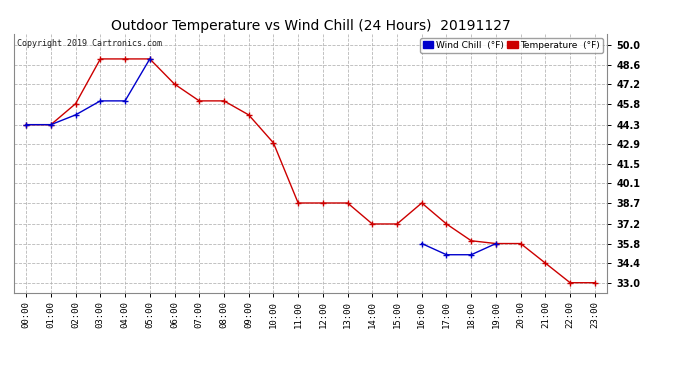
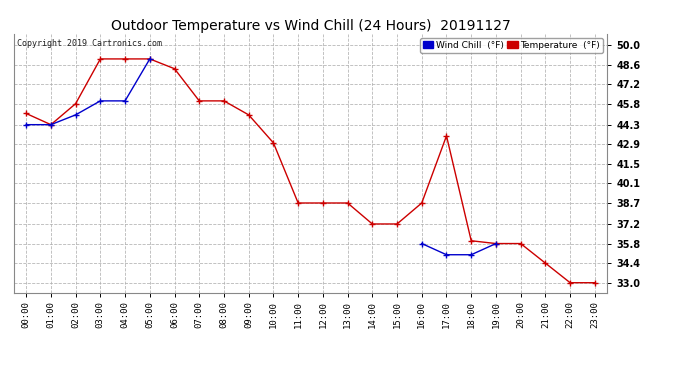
Temperature (°F)/00:00: 44.3 -> 45.1
Temperature (°F)/06:00: 47.2 -> 48.3
Temperature (°F)/17:00: 37.2 -> 43.5
